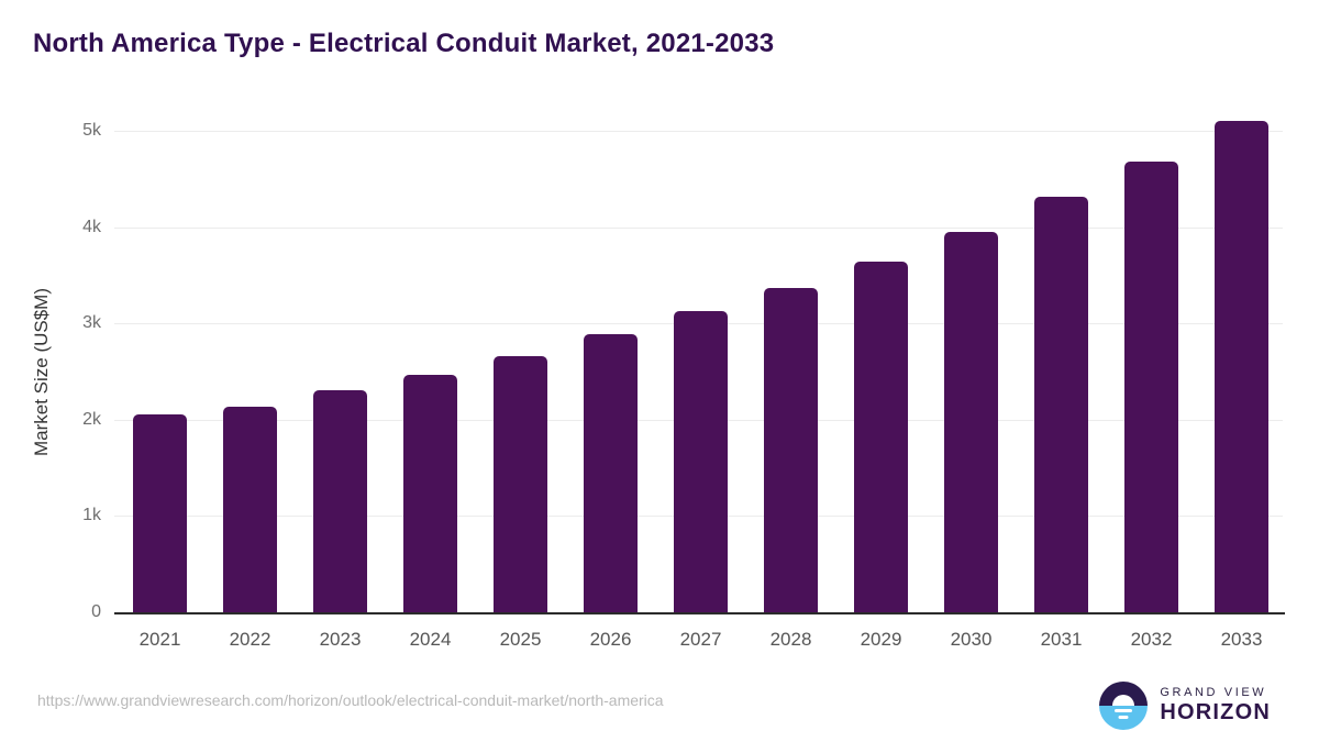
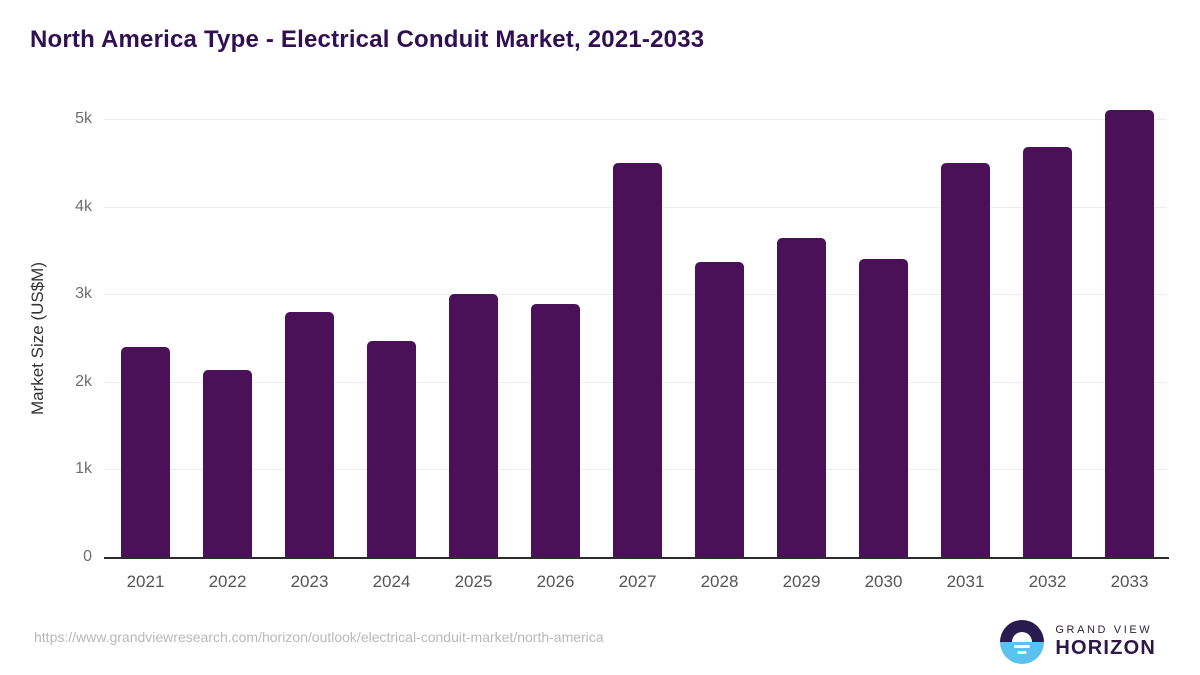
2021: 2.1k -> 2.4k
2023: 2.3k -> 2.8k
2025: 2.7k -> 3.0k
2027: 3.1k -> 4.5k
2030: 3.9k -> 3.4k
2031: 4.3k -> 4.5k
